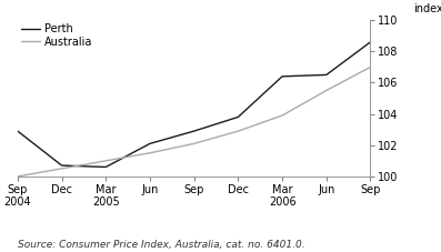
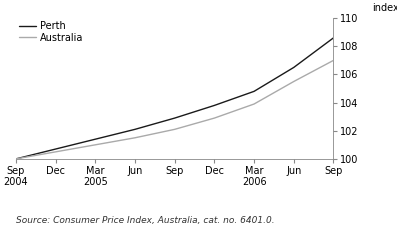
Perth/Sep 2004: 102.9 -> 100.0
Perth/Mar 2005: 100.6 -> 101.4
Perth/Mar 2006: 106.4 -> 104.8
